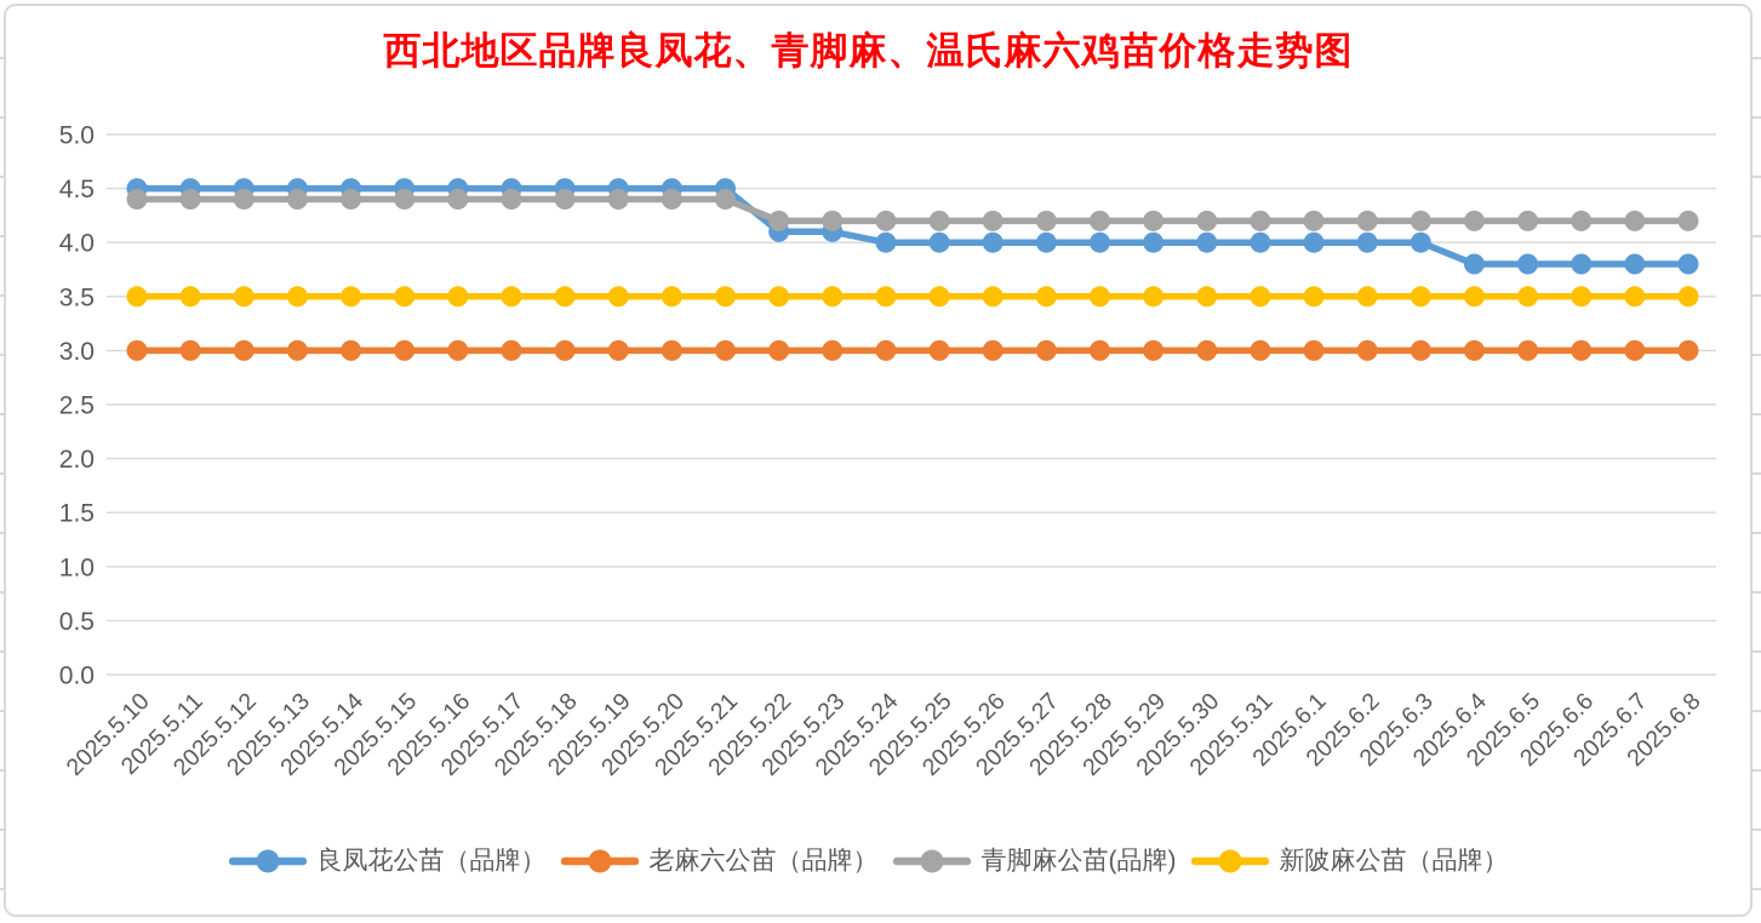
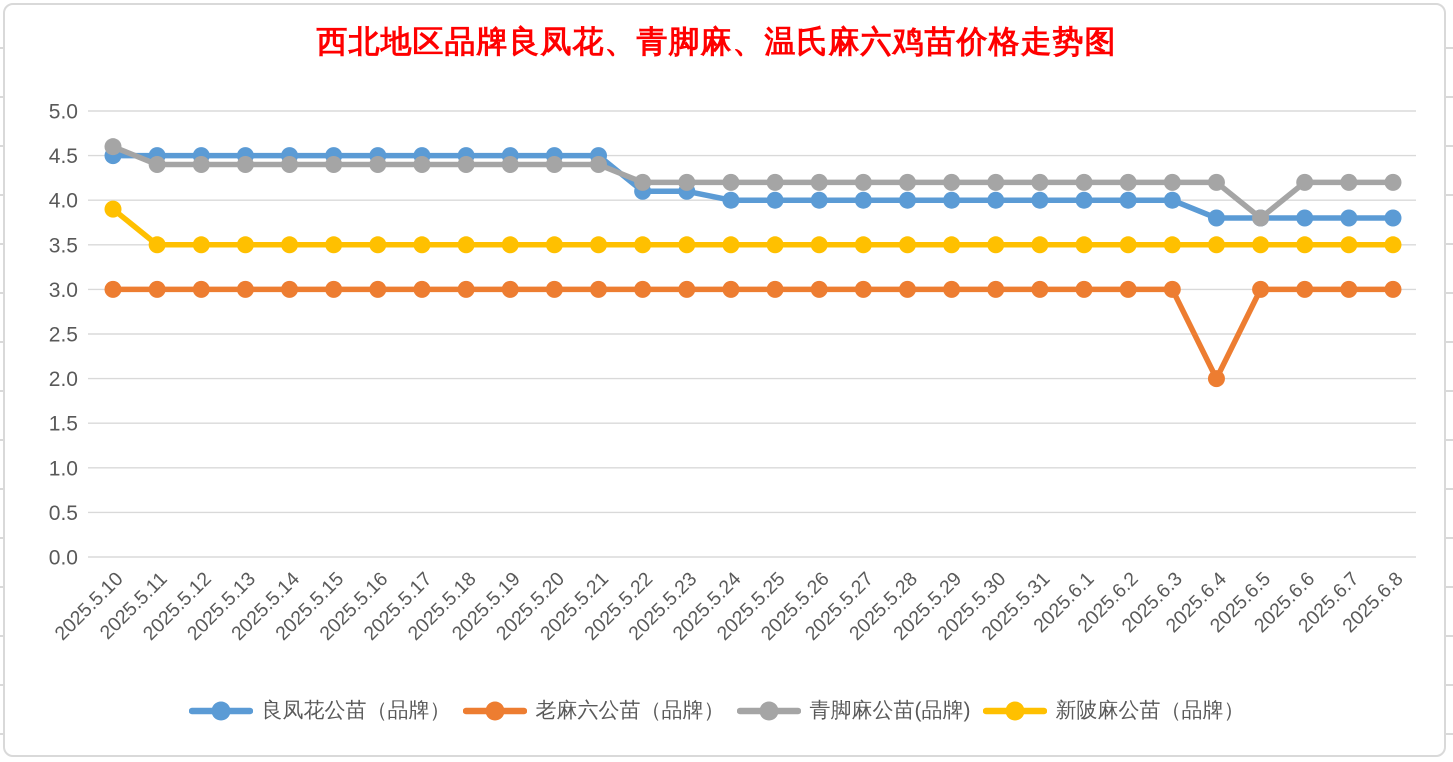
青脚麻公苗(品牌)/2025.5.10: 4.4 -> 4.6
新陂麻公苗（品牌）/2025.5.10: 3.5 -> 3.9
老麻六公苗（品牌）/2025.6.4: 3 -> 2
青脚麻公苗(品牌)/2025.6.5: 4.2 -> 3.8
